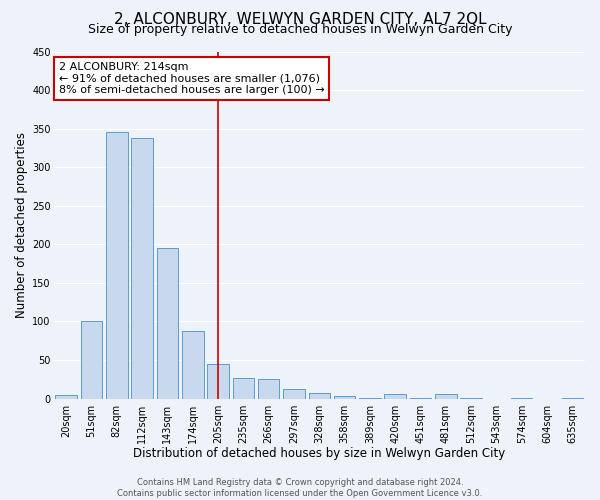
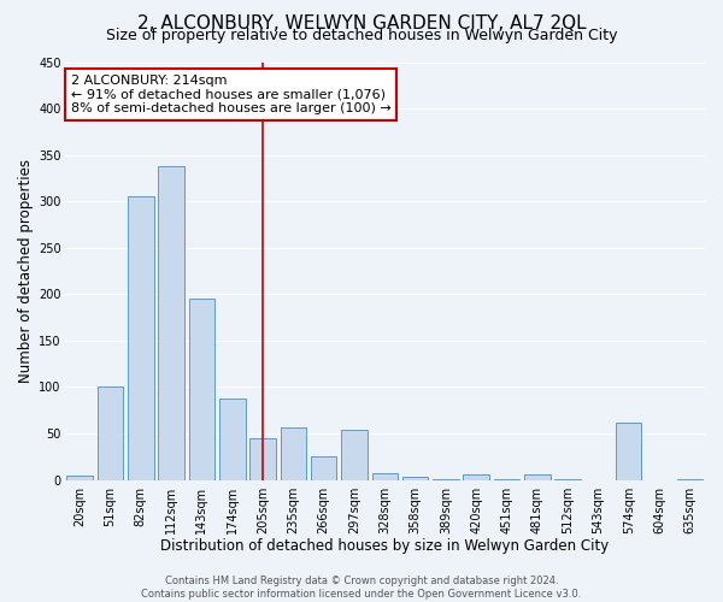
82sqm: 345 -> 306
235sqm: 27 -> 56
297sqm: 12 -> 54
574sqm: 1 -> 62
